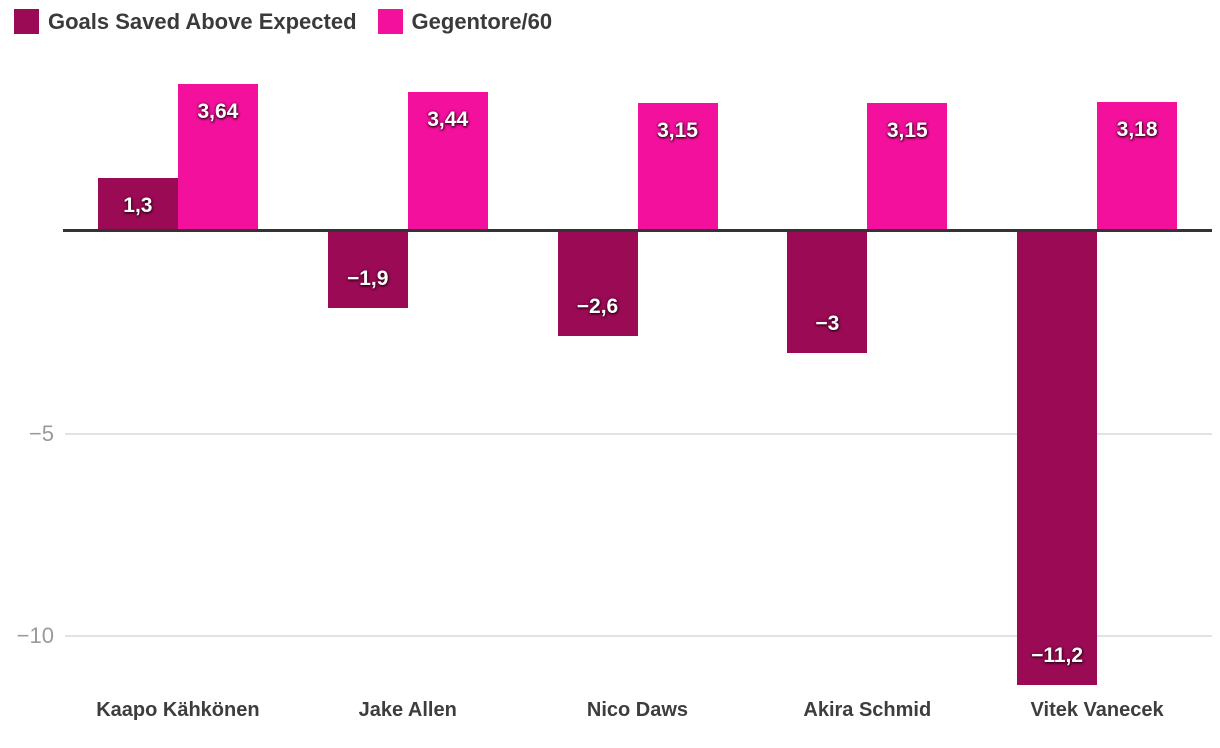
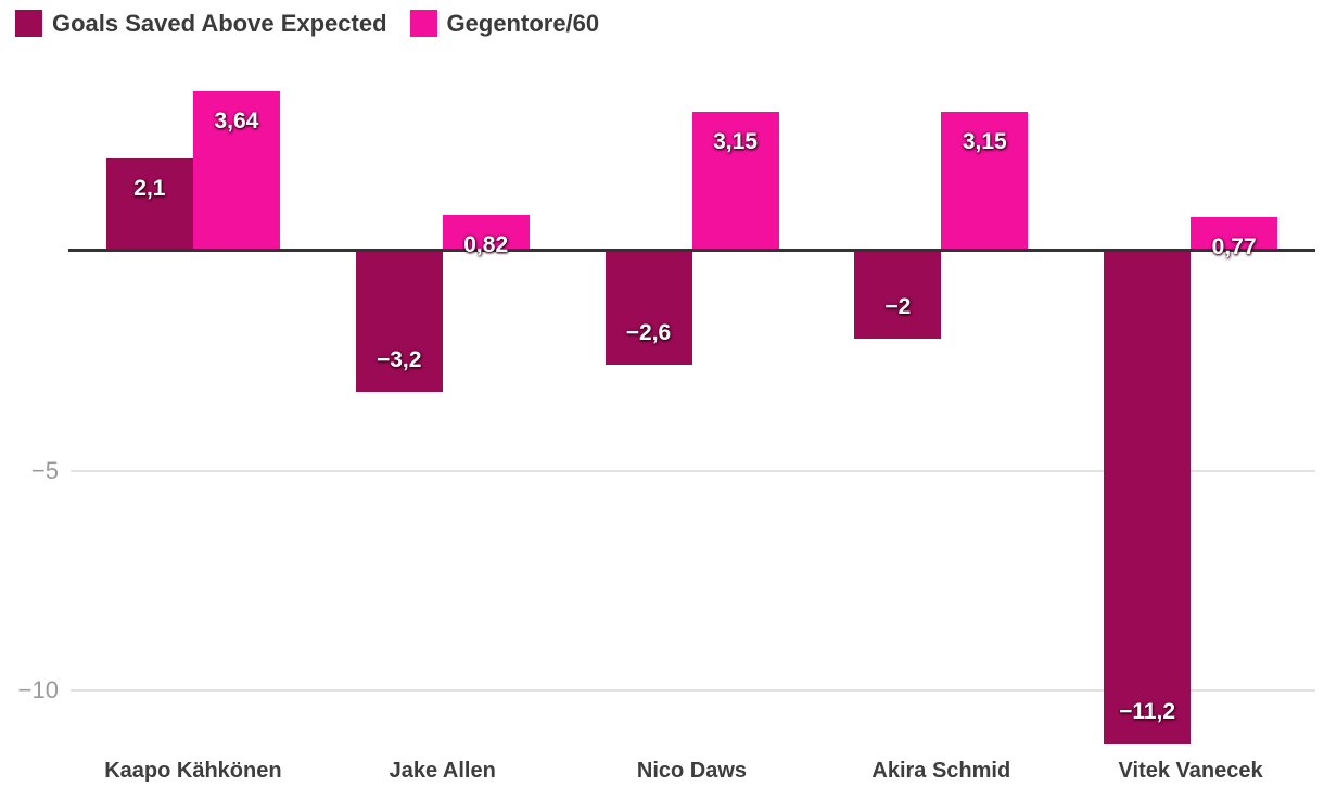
Goals Saved Above Expected/Kaapo Kähkönen: 1,3 -> 2,1
Goals Saved Above Expected/Jake Allen: −1,9 -> −3,2
Gegentore/60/Jake Allen: 3,44 -> 0,82
Goals Saved Above Expected/Akira Schmid: −3 -> −2
Gegentore/60/Vitek Vanecek: 3,18 -> 0,77
